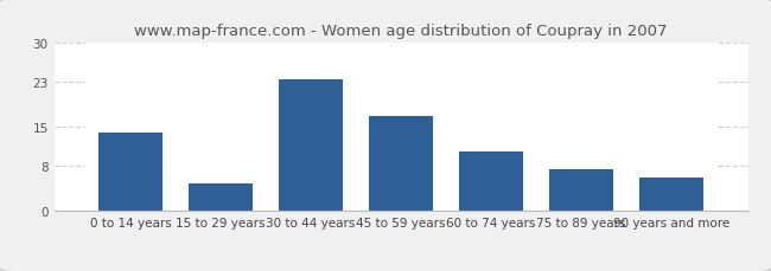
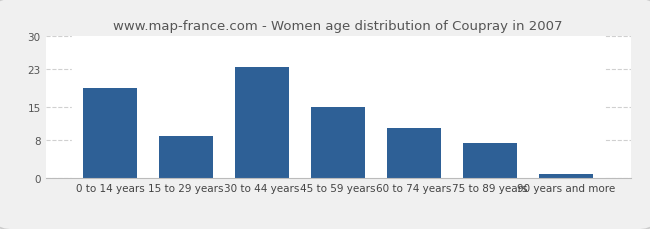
0 to 14 years: 14.0 -> 19.0
15 to 29 years: 5.0 -> 9.0
45 to 59 years: 17.0 -> 15.0
90 years and more: 6.0 -> 1.0
